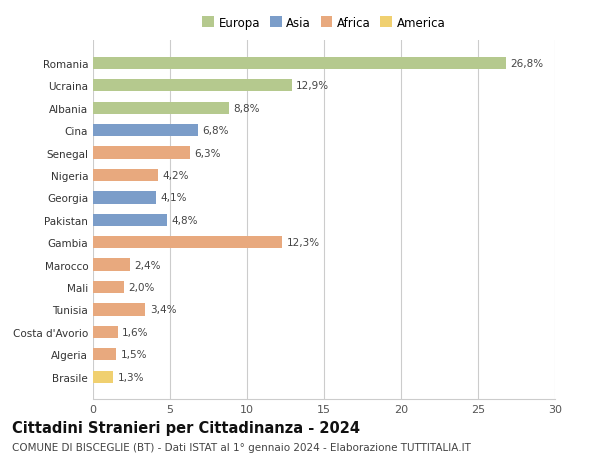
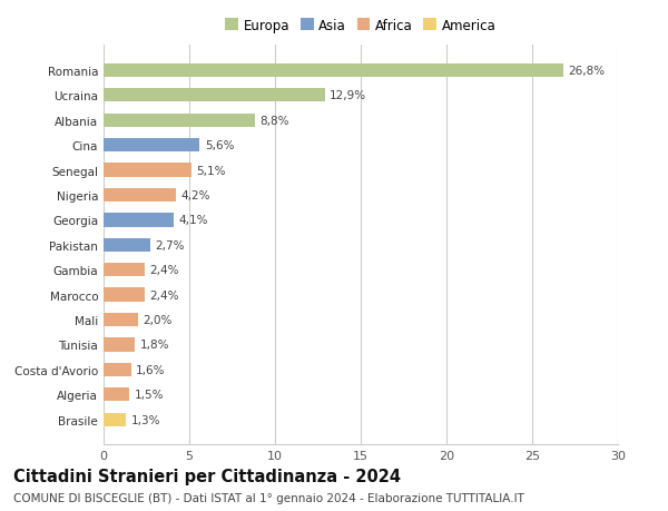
Cina: 6,8% -> 5,6%
Senegal: 6,3% -> 5,1%
Pakistan: 4,8% -> 2,7%
Gambia: 12,3% -> 2,4%
Tunisia: 3,4% -> 1,8%
